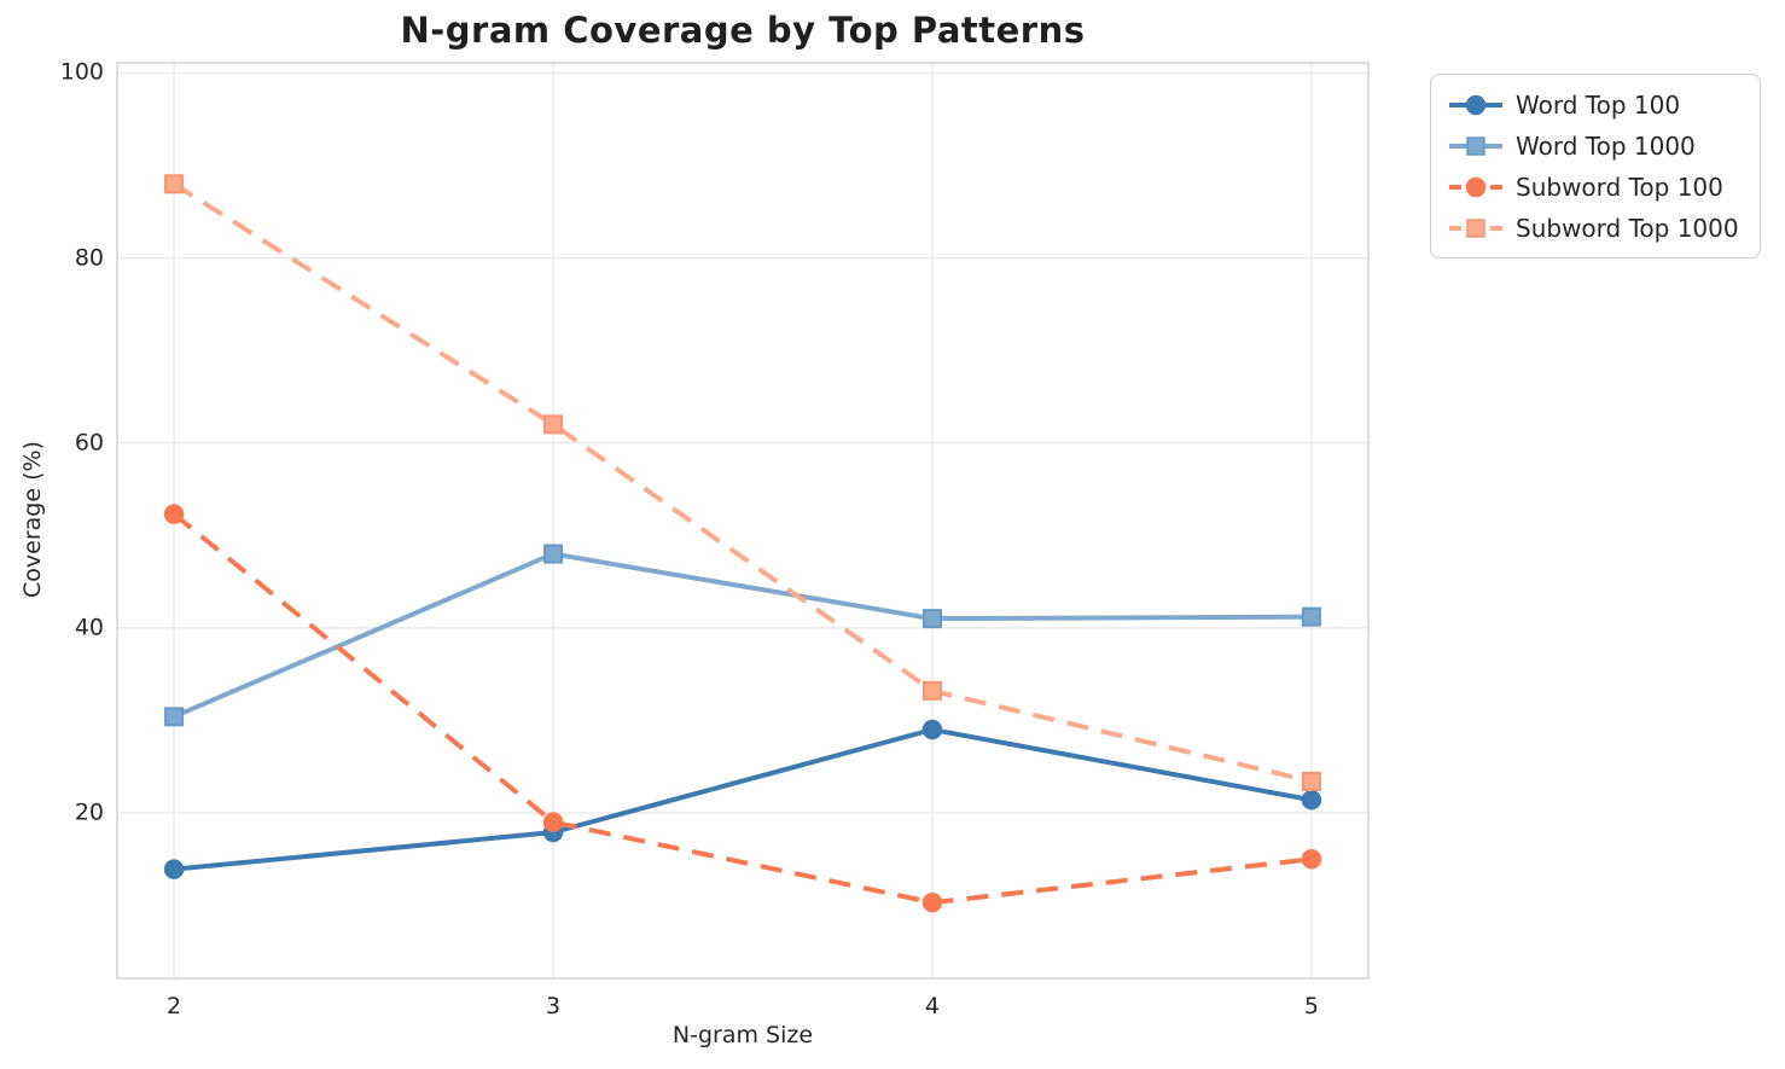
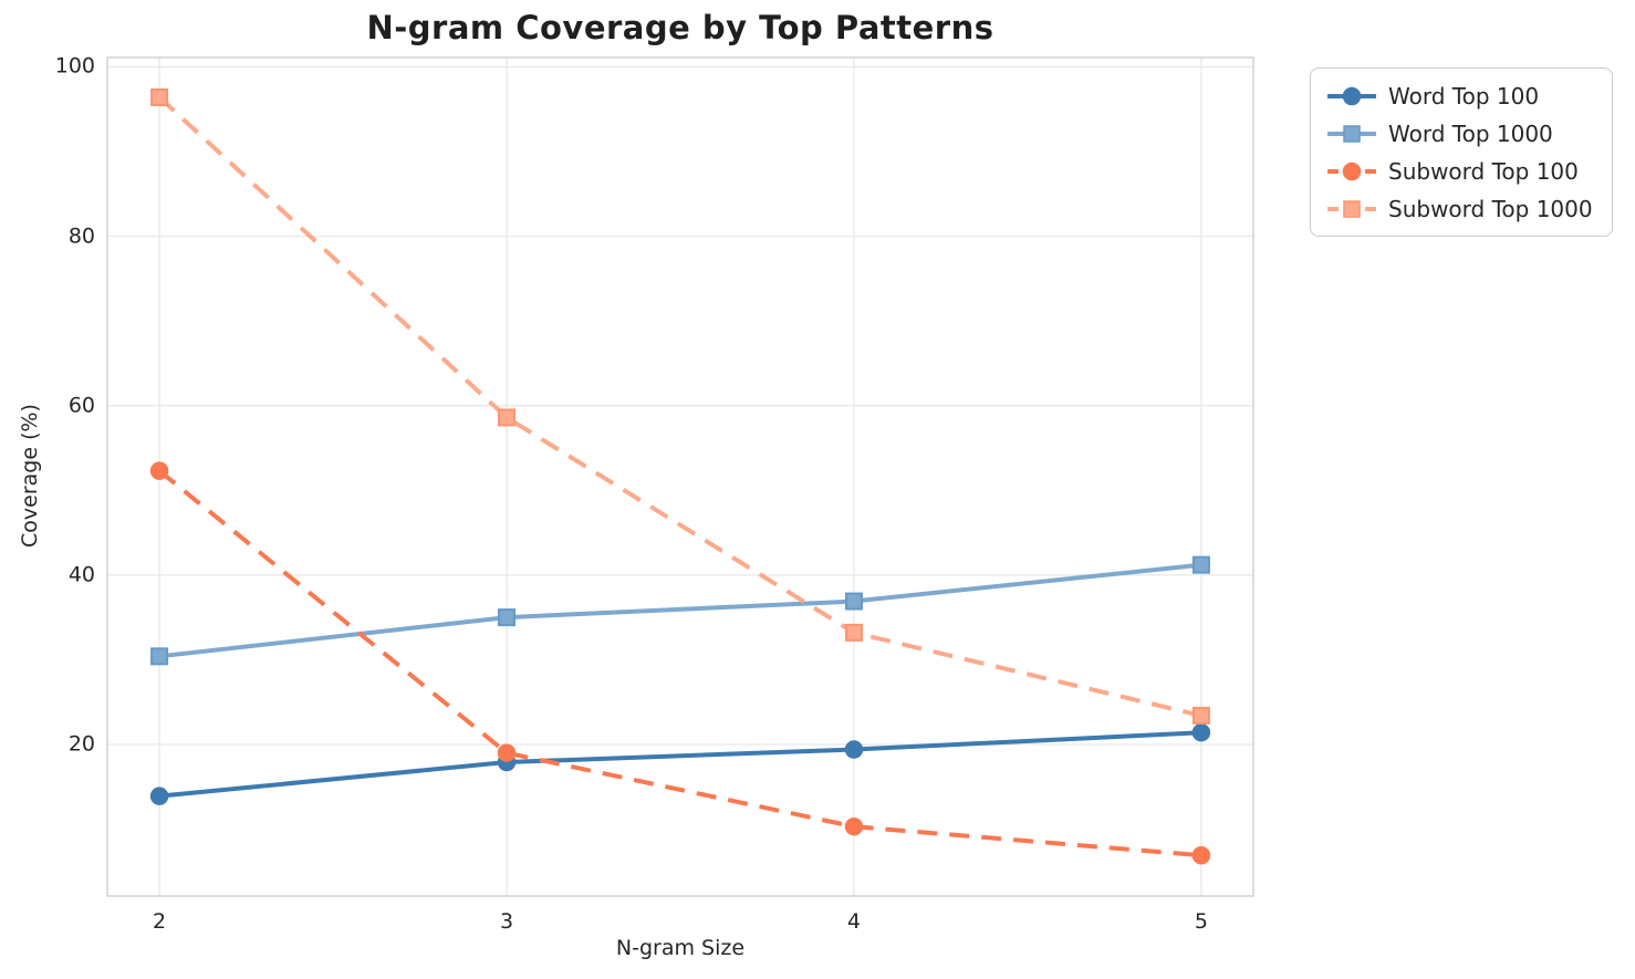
Subword Top 1000/2: 88 -> 96
Word Top 1000/3: 48 -> 35
Subword Top 1000/3: 62 -> 59
Word Top 100/4: 29 -> 19
Word Top 1000/4: 41 -> 37
Subword Top 100/5: 15 -> 7
